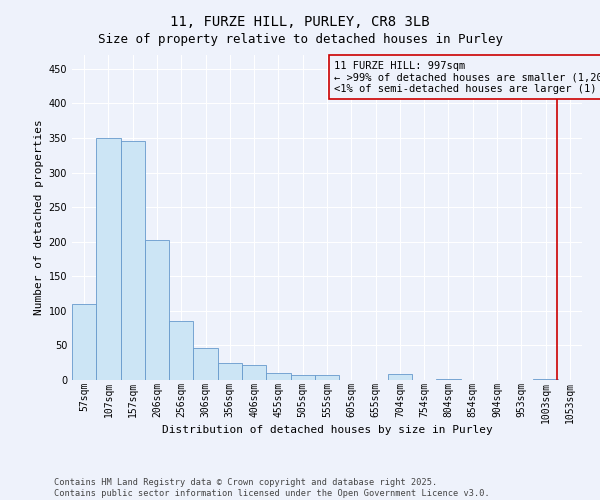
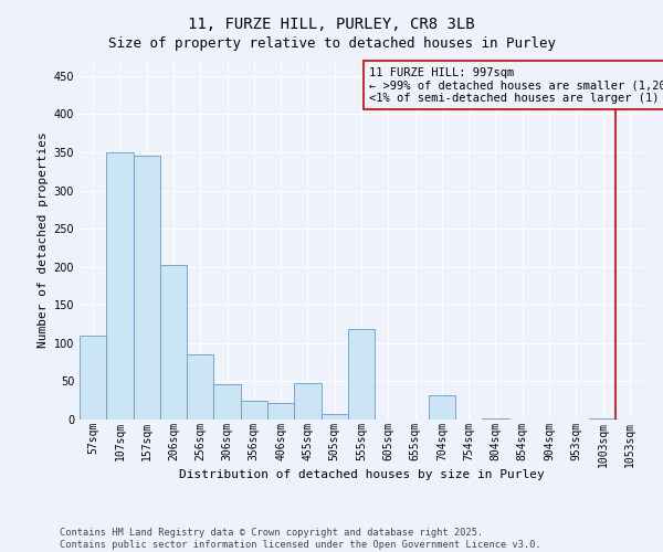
455sqm: 10 -> 48
555sqm: 7 -> 118
704sqm: 8 -> 32
